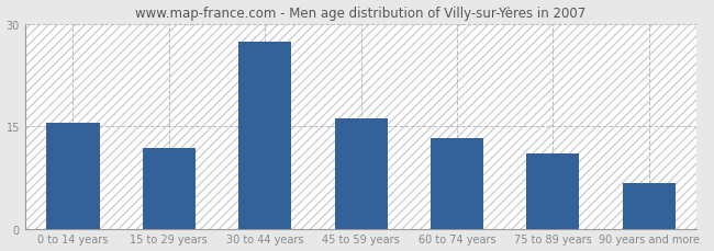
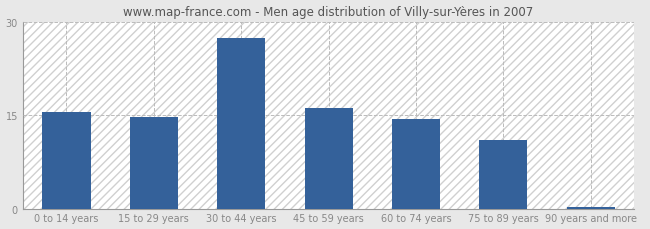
15 to 29 years: 11.8 -> 14.7
60 to 74 years: 13.2 -> 14.3
90 years and more: 6.6 -> 0.3
